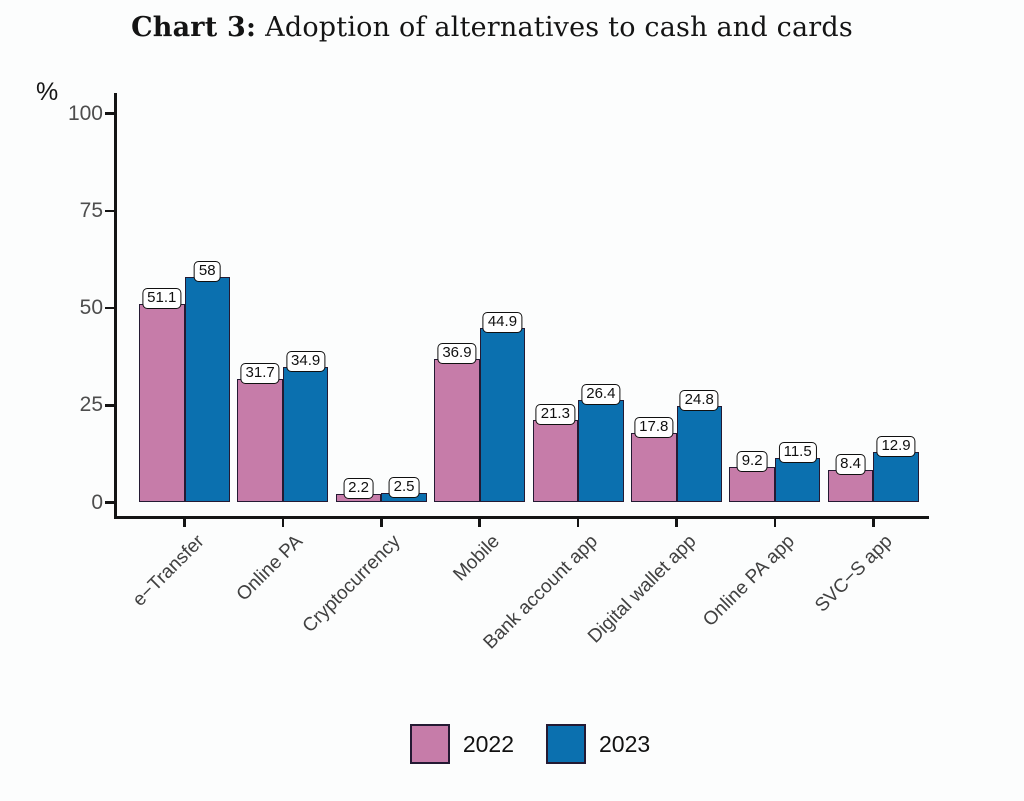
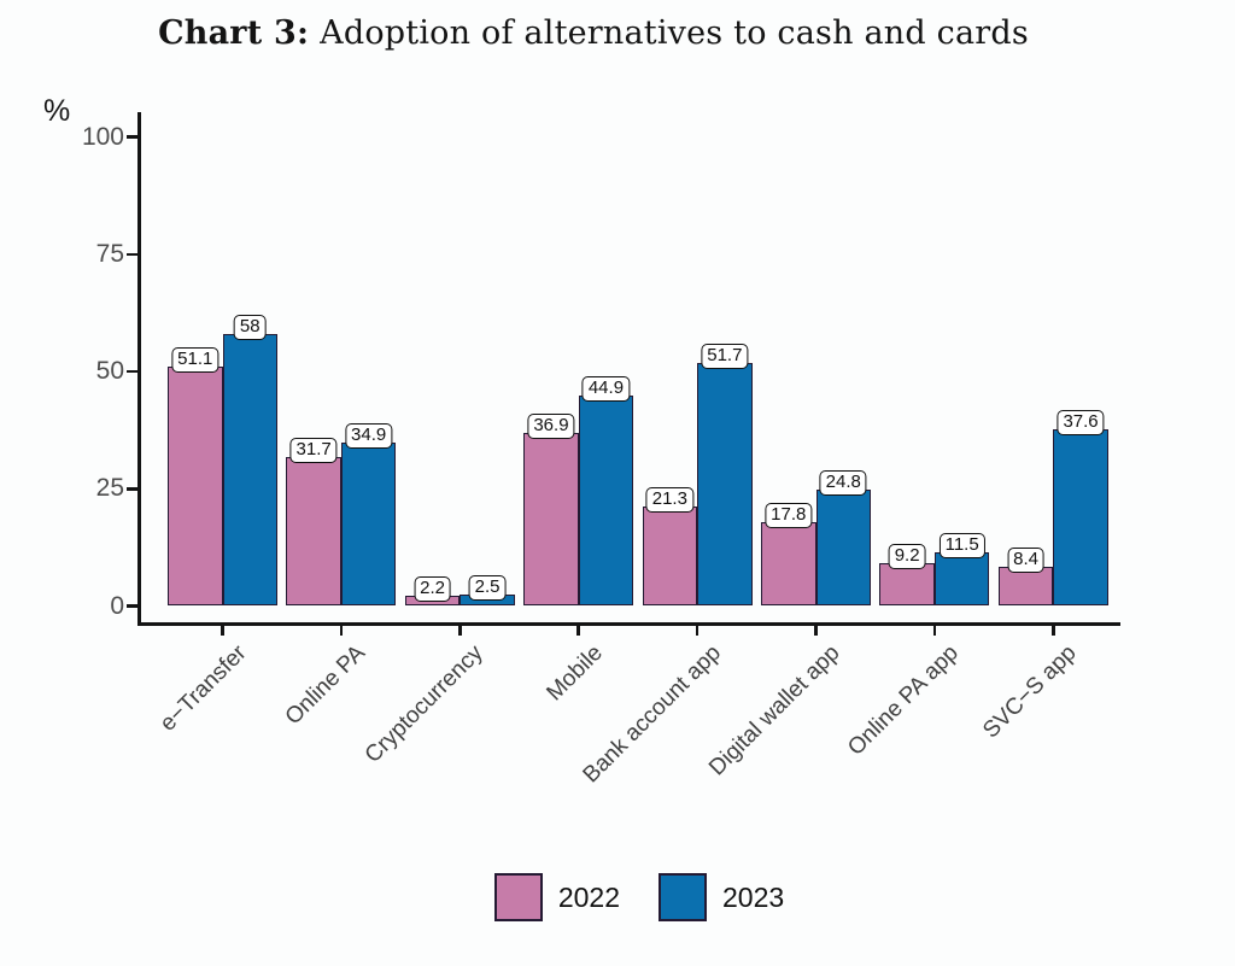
2023/Bank account app: 26.4 -> 51.7
2023/SVC−S app: 12.9 -> 37.6
